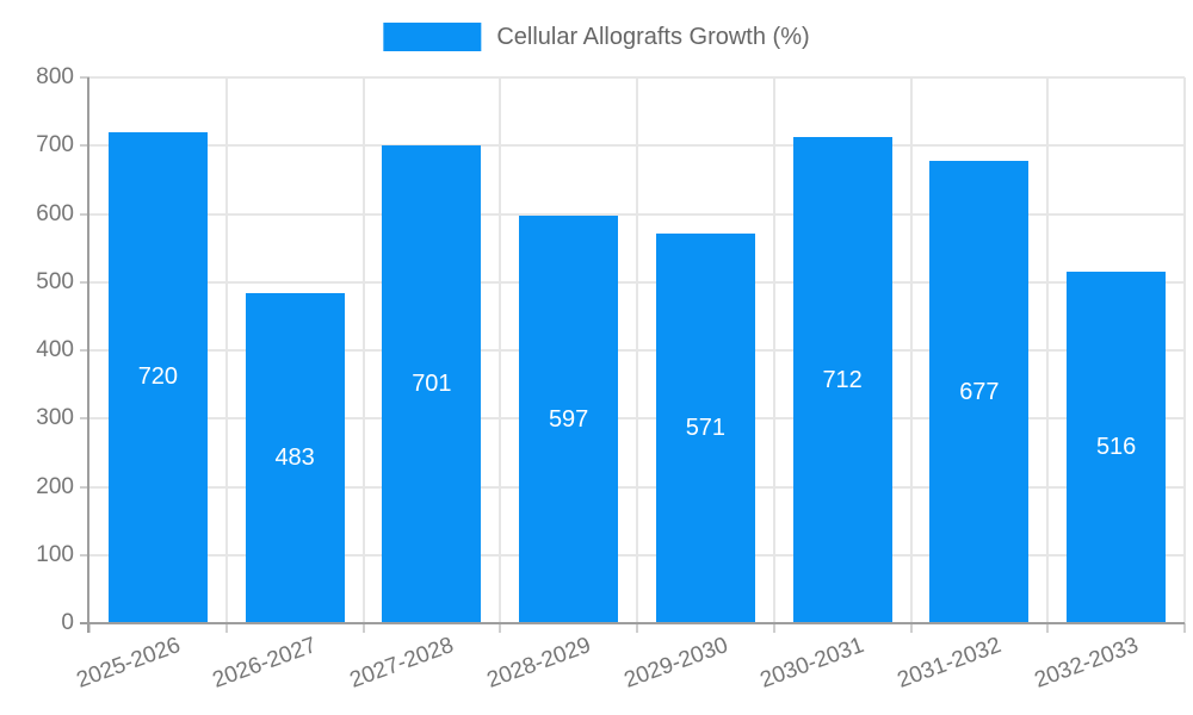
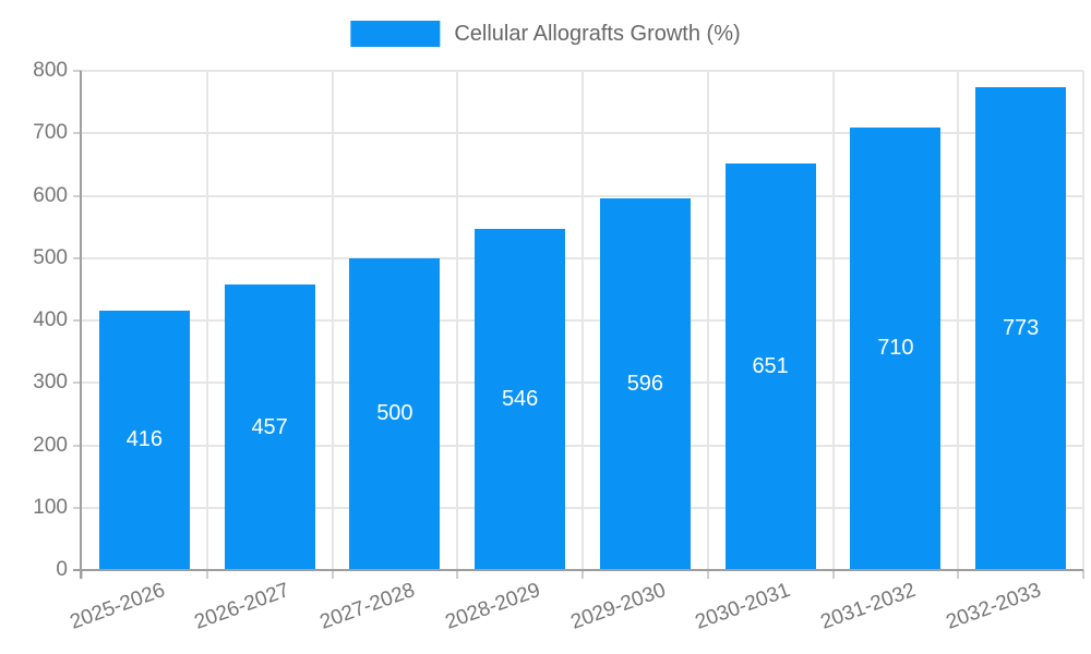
2025-2026: 720 -> 416
2026-2027: 483 -> 457
2027-2028: 701 -> 500
2028-2029: 597 -> 546
2029-2030: 571 -> 596
2030-2031: 712 -> 651
2031-2032: 677 -> 710
2032-2033: 516 -> 773
